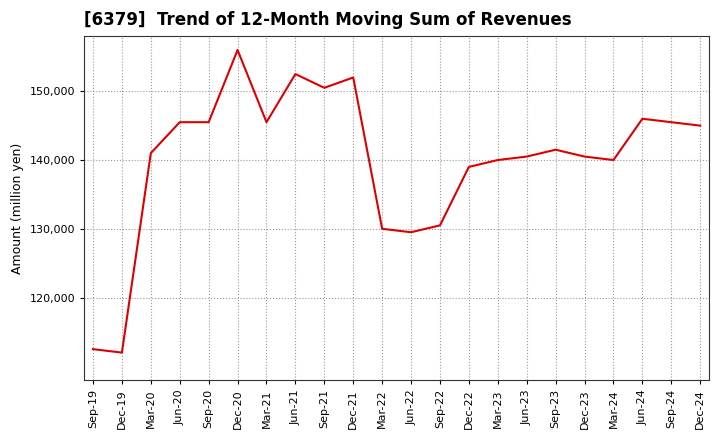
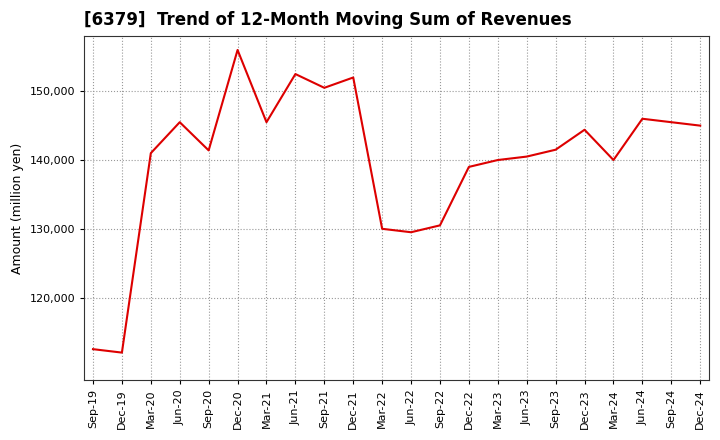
Sep-20: 145,500 -> 141,400
Dec-23: 140,500 -> 144,400
